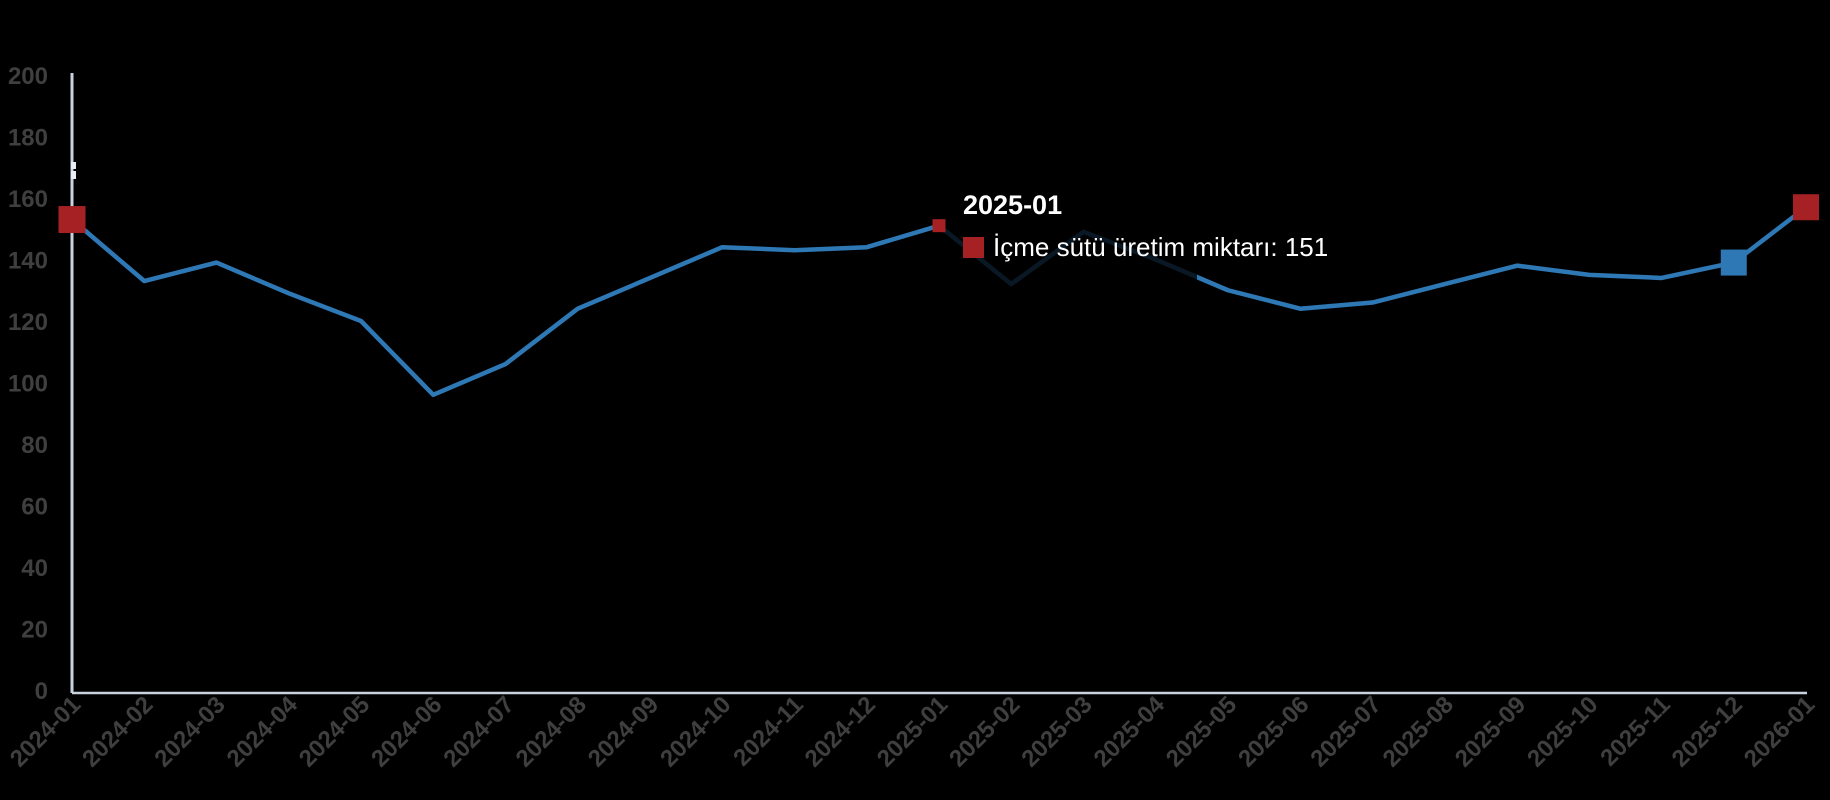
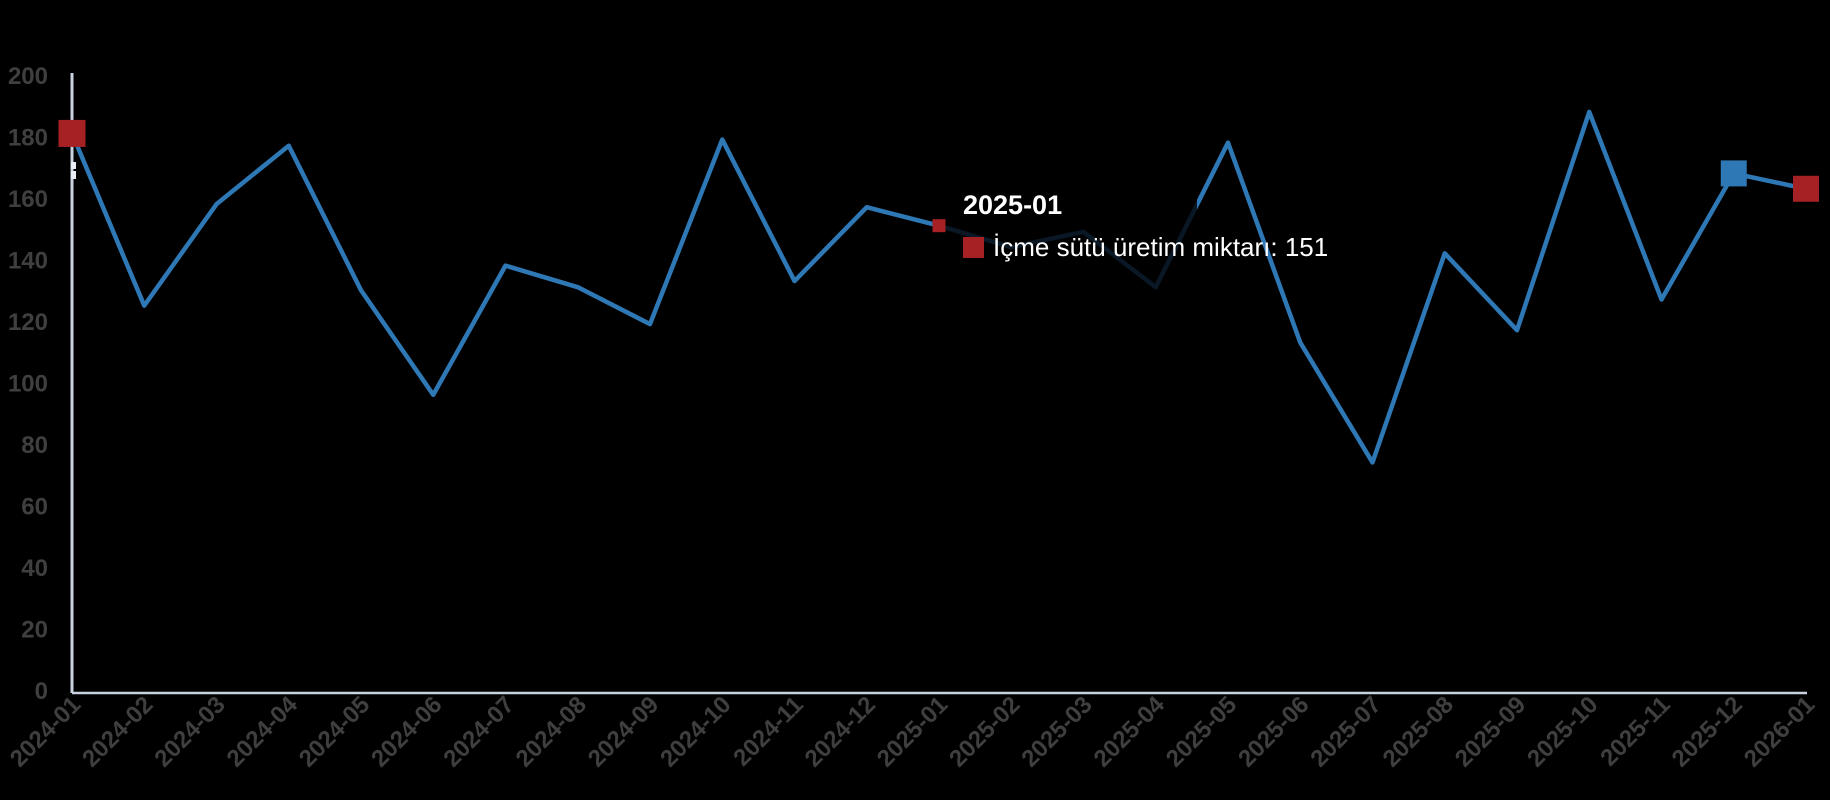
2024-01: 153 -> 181
2024-02: 133 -> 125
2024-03: 139 -> 158
2024-04: 129 -> 177
2024-05: 120 -> 130
2024-07: 106 -> 138
2024-08: 124 -> 131
2024-09: 134 -> 119
2024-10: 144 -> 179
2024-11: 143 -> 133
2024-12: 144 -> 157
2025-02: 132 -> 144
2025-04: 140 -> 131
2025-05: 130 -> 178
2025-06: 124 -> 113
2025-07: 126 -> 74
2025-08: 132 -> 142
2025-09: 138 -> 117
2025-10: 135 -> 188
2025-11: 134 -> 127
2025-12: 139 -> 168
2026-01: 157 -> 163
